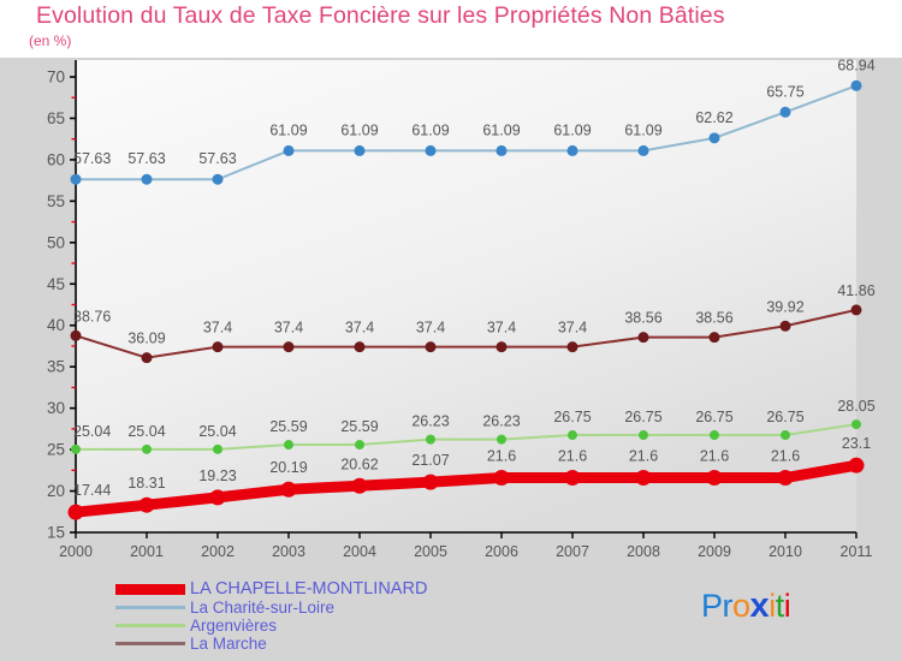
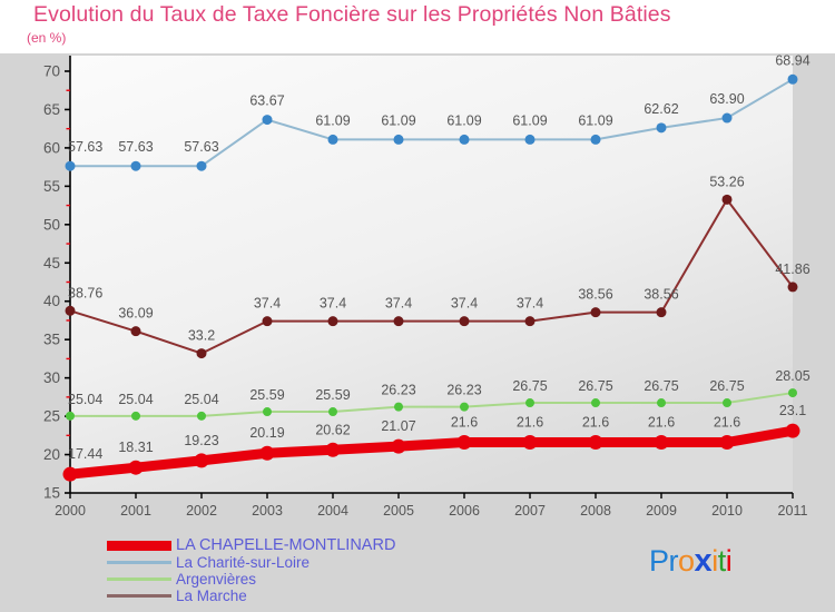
La Marche/2002: 37.4 -> 33.2
La Charité-sur-Loire/2003: 61.09 -> 63.67
La Charité-sur-Loire/2010: 65.75 -> 63.90
La Marche/2010: 39.92 -> 53.26
